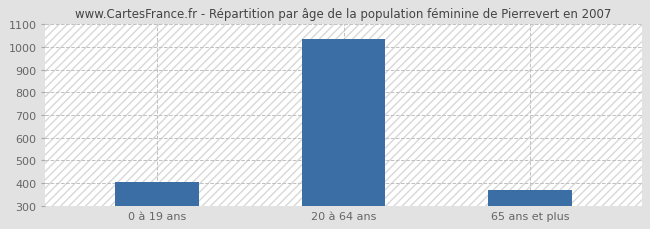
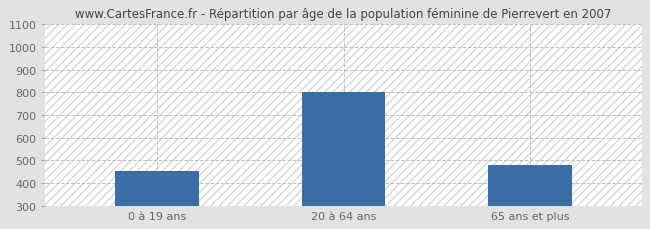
0 à 19 ans: 405 -> 455
20 à 64 ans: 1035 -> 800
65 ans et plus: 370 -> 480
